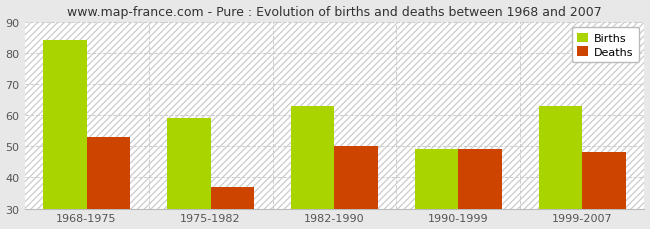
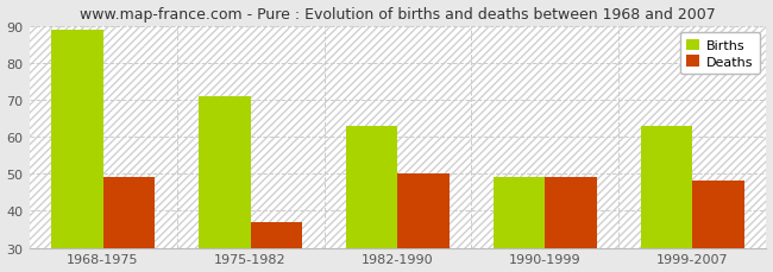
Births/1968-1975: 84 -> 89
Deaths/1968-1975: 53 -> 49
Births/1975-1982: 59 -> 71
